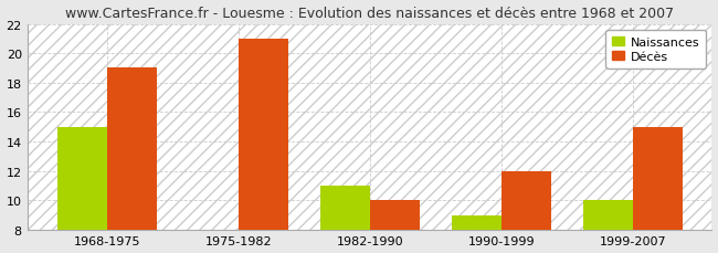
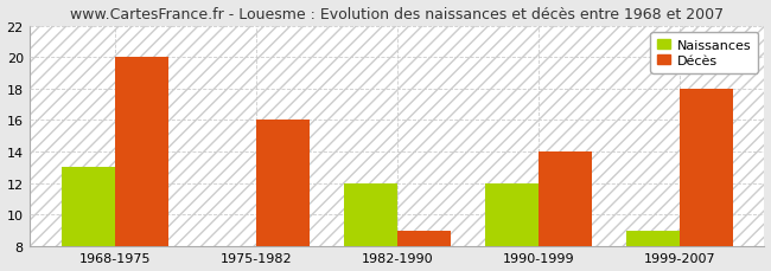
Naissances/1968-1975: 15 -> 13
Décès/1968-1975: 19 -> 20
Décès/1975-1982: 21 -> 16
Naissances/1982-1990: 11 -> 12
Décès/1982-1990: 10 -> 9
Naissances/1990-1999: 9 -> 12
Décès/1990-1999: 12 -> 14
Naissances/1999-2007: 10 -> 9
Décès/1999-2007: 15 -> 18
